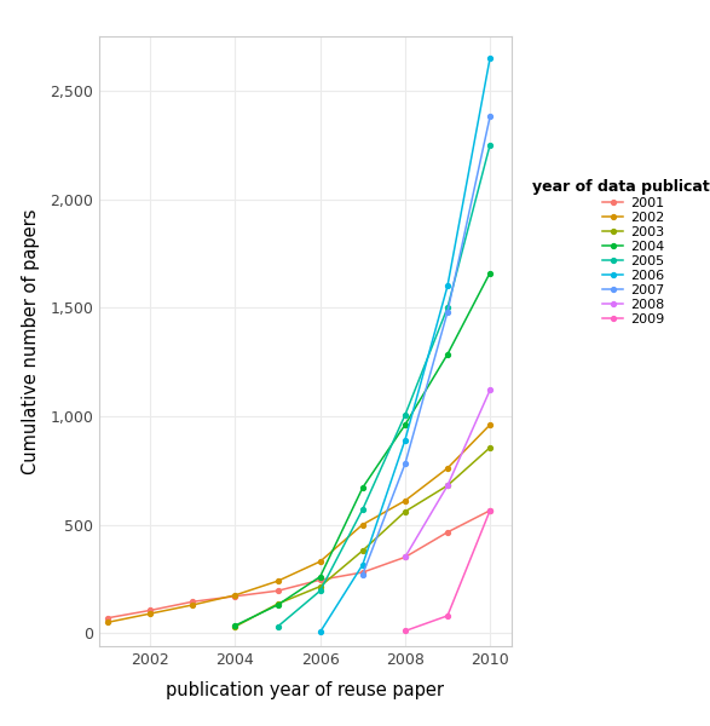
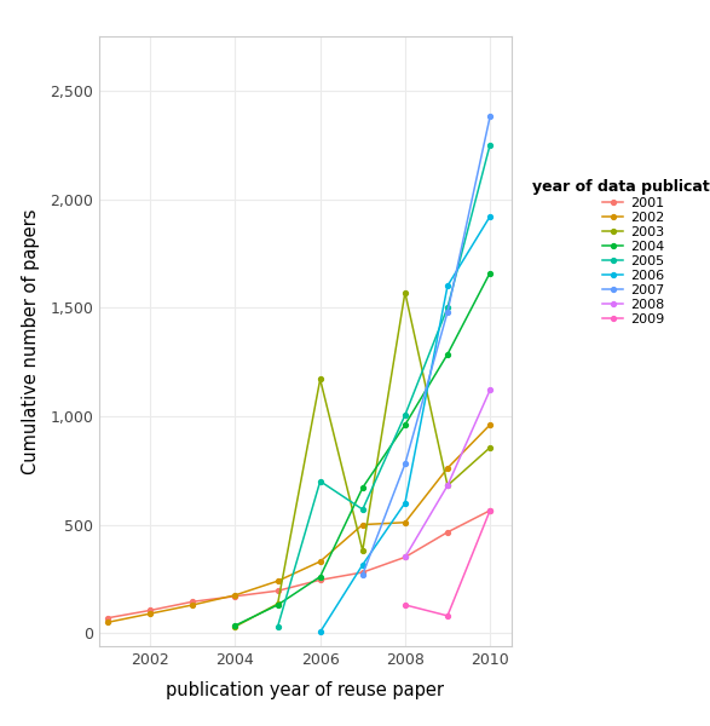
2003/2006: 220 -> 1,170
2005/2006: 200 -> 700
2002/2008: 610 -> 510
2003/2008: 560 -> 1,570
2006/2008: 890 -> 600
2009/2008: 10 -> 130
2006/2010: 2,650 -> 1,920
